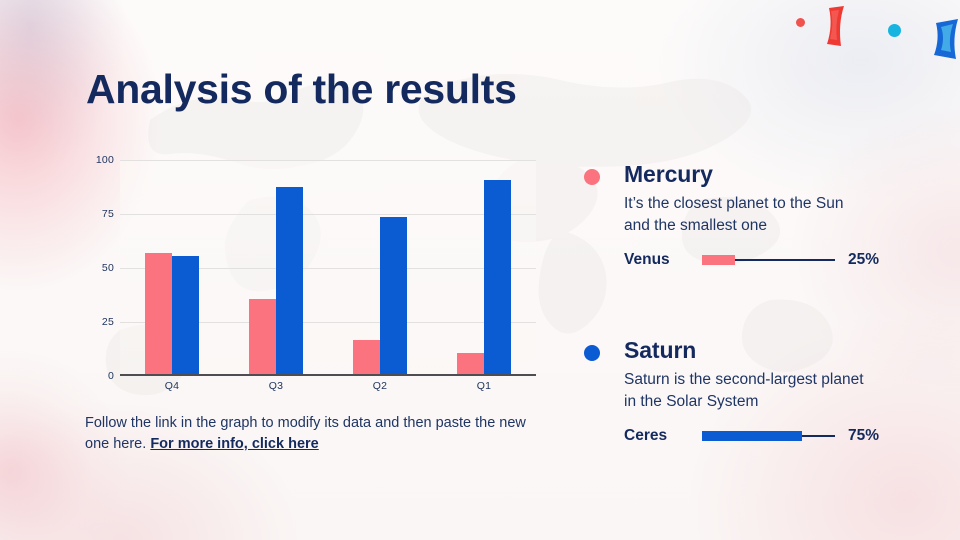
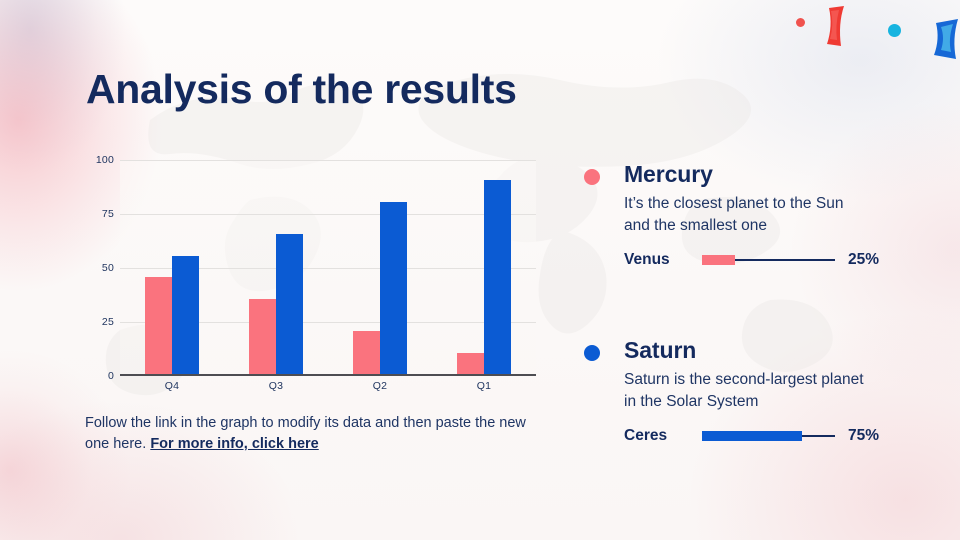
Venus/Q4: 56 -> 45
Ceres/Q3: 87 -> 65
Venus/Q2: 16 -> 20
Ceres/Q2: 73 -> 80
